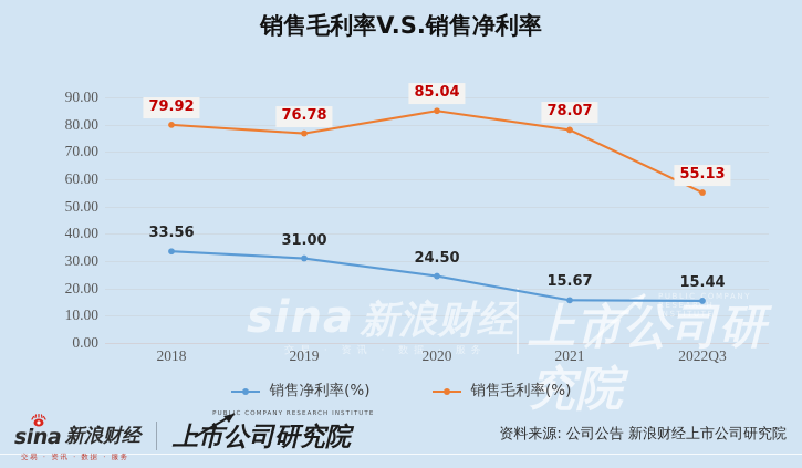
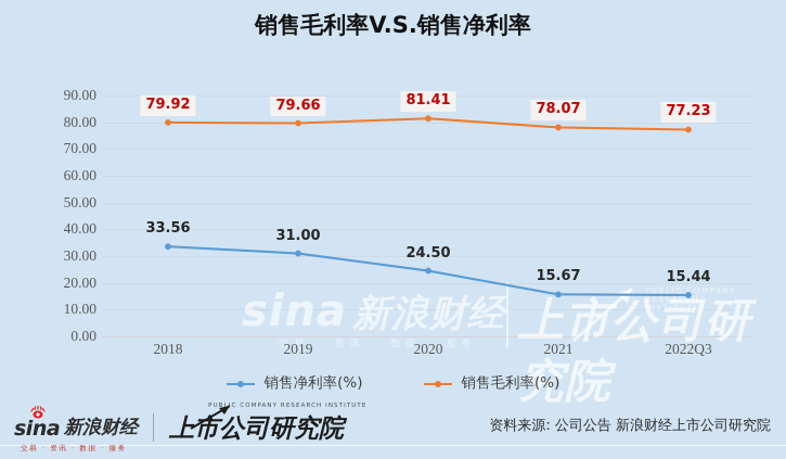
销售毛利率(%)/2019: 76.78 -> 79.66
销售毛利率(%)/2020: 85.04 -> 81.41
销售毛利率(%)/2022Q3: 55.13 -> 77.23
